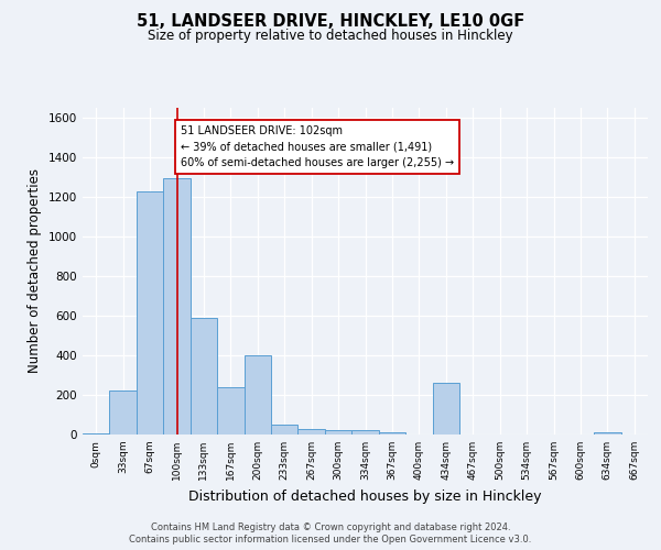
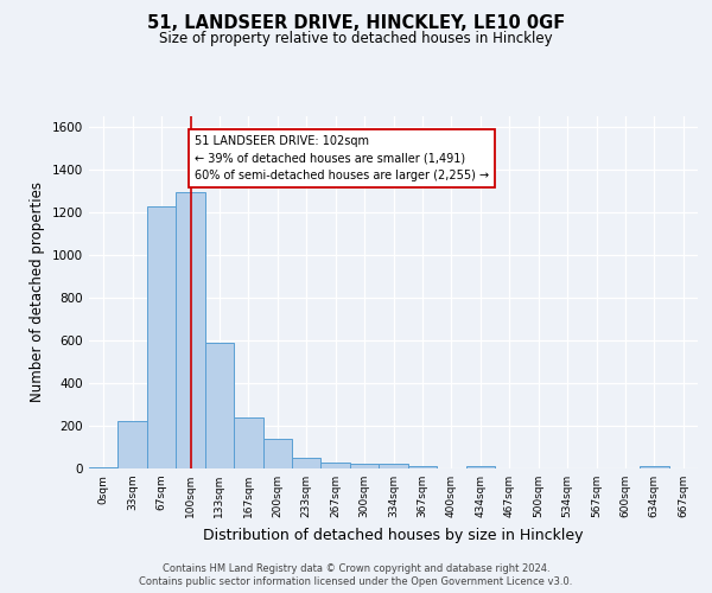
200sqm: 400 -> 140
434sqm: 260 -> 10
